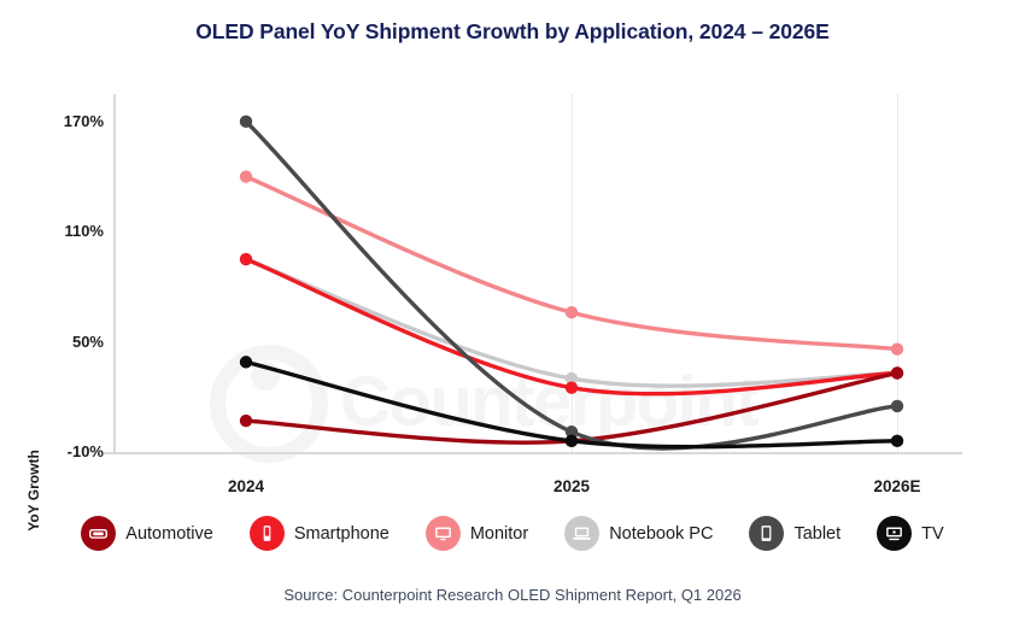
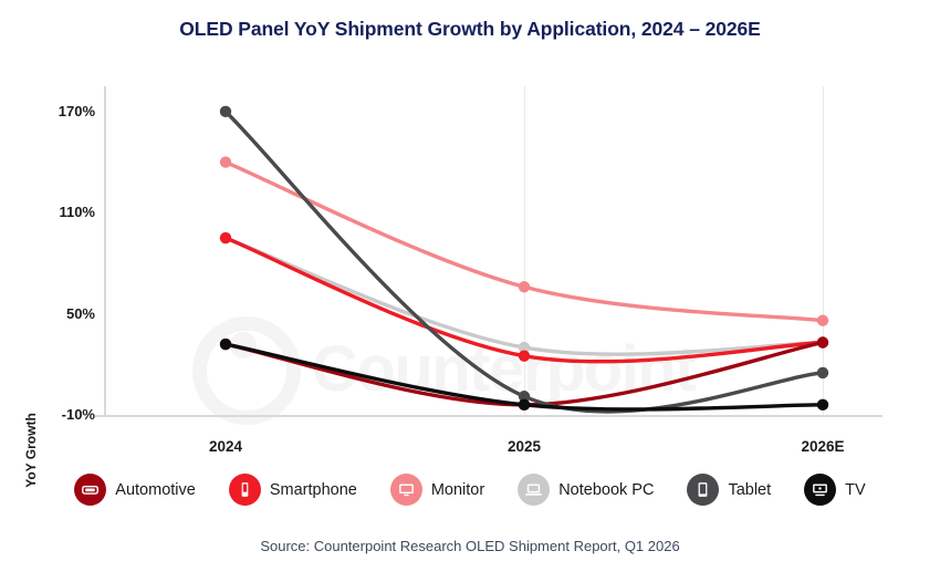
Automotive/2024: 7% -> 32%
TV/2024: 39% -> 32%
